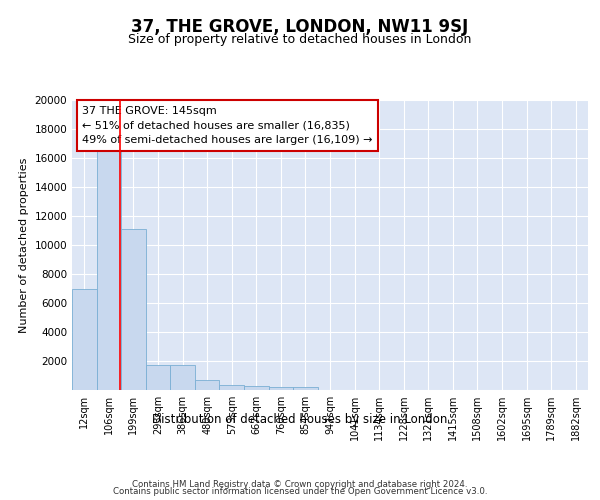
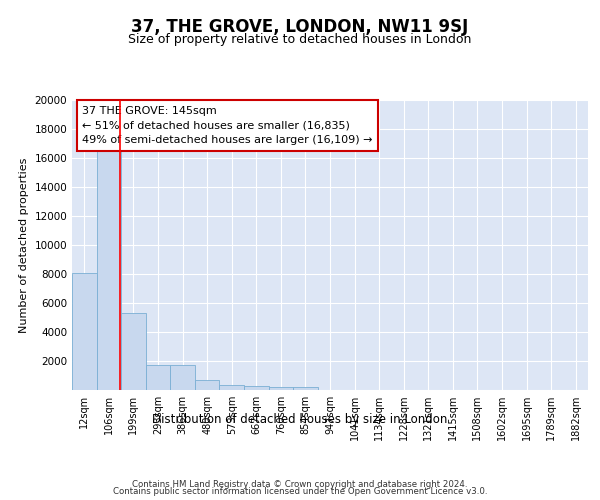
12sqm: 7000 -> 8100
199sqm: 11100 -> 5300
